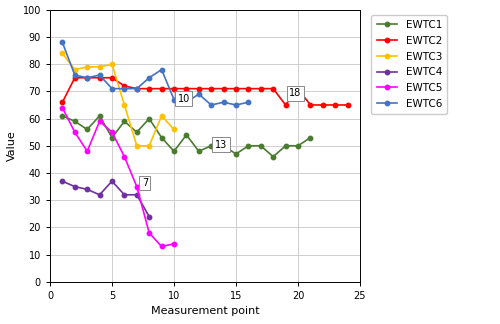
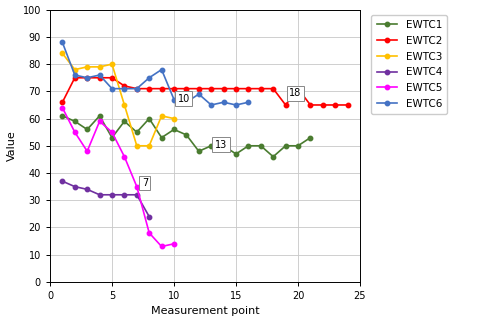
EWTC4/5: 37 -> 32
EWTC1/10: 48 -> 56
EWTC3/10: 56 -> 60
